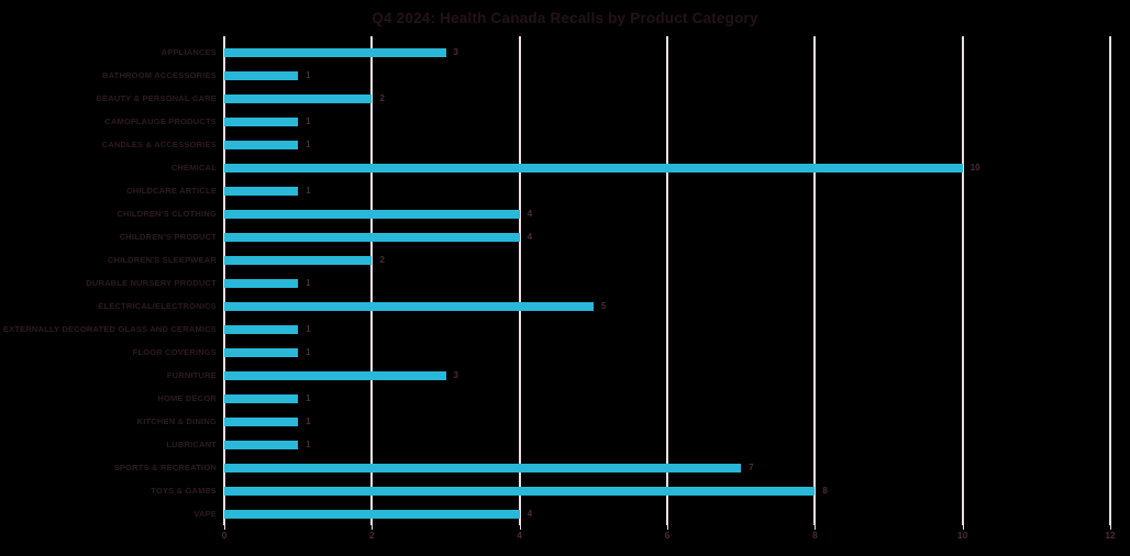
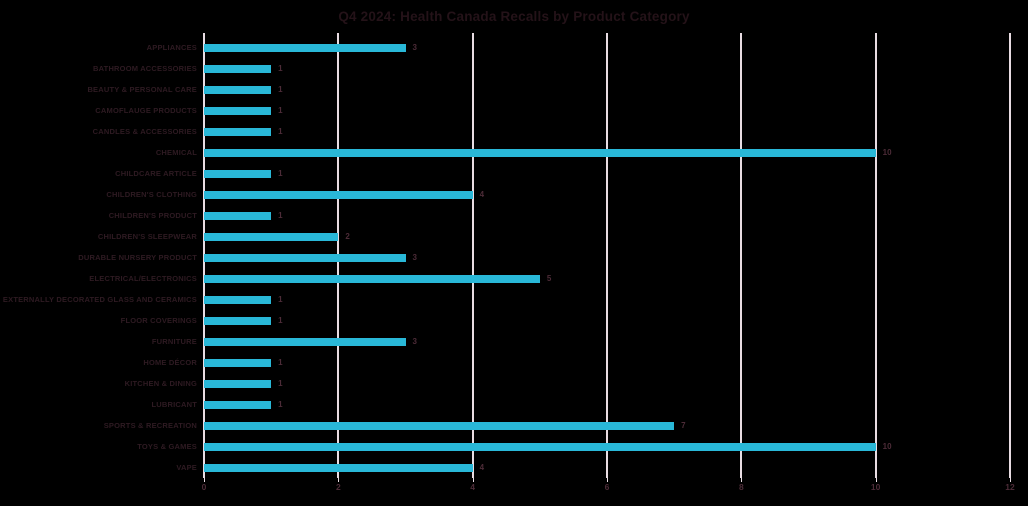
BEAUTY & PERSONAL CARE: 2 -> 1
CHILDREN'S PRODUCT: 4 -> 1
DURABLE NURSERY PRODUCT: 1 -> 3
TOYS & GAMES: 8 -> 10
